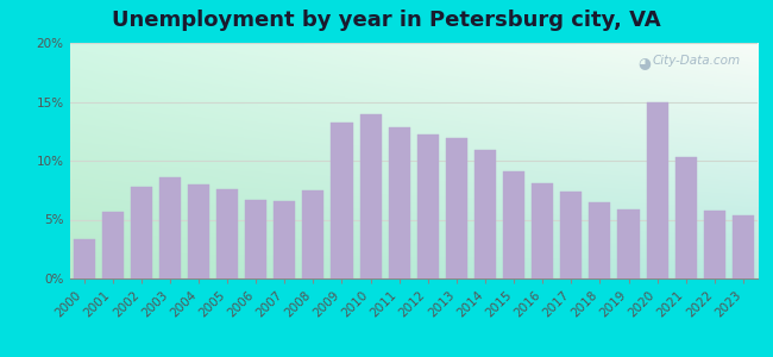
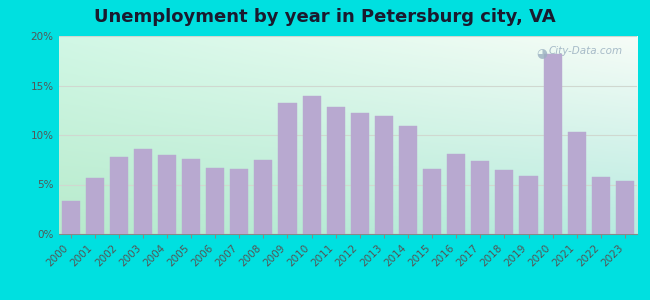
2015: 9.1% -> 6.6%
2020: 14.9% -> 18.2%
